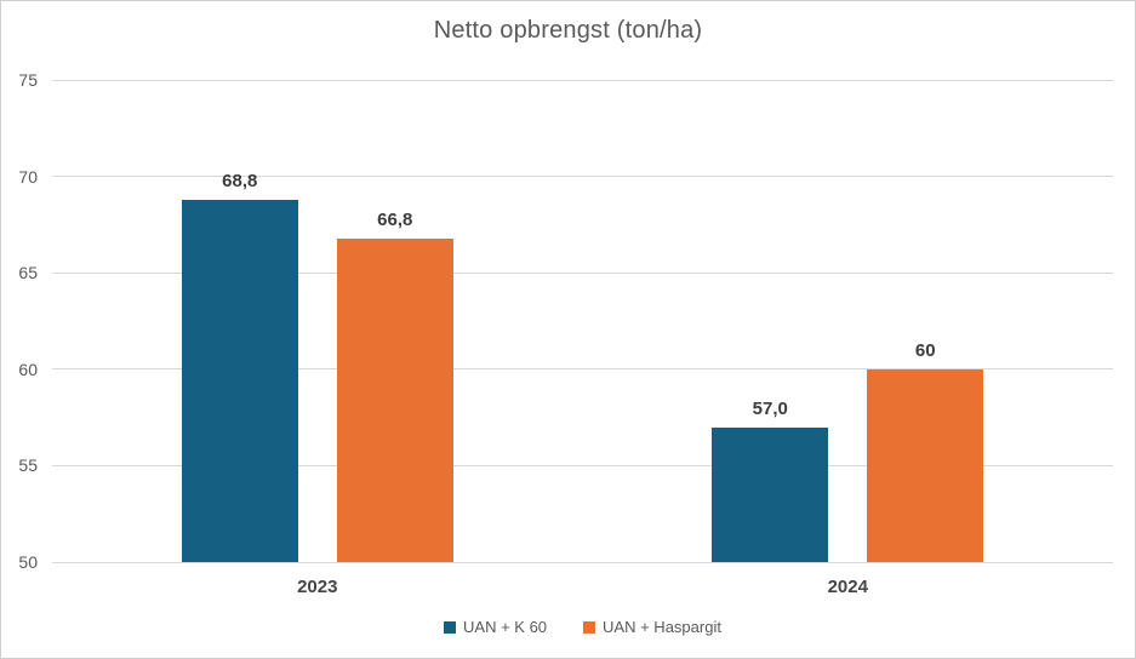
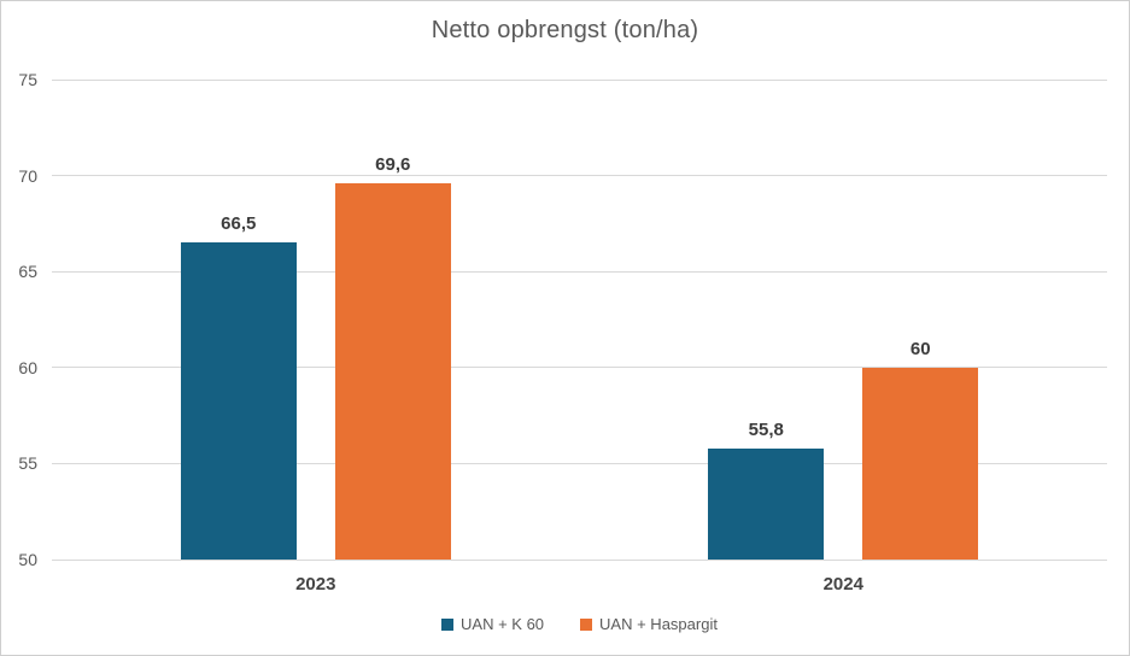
UAN + K 60/2023: 68,8 -> 66,5
UAN + Haspargit/2023: 66,8 -> 69,6
UAN + K 60/2024: 57,0 -> 55,8
